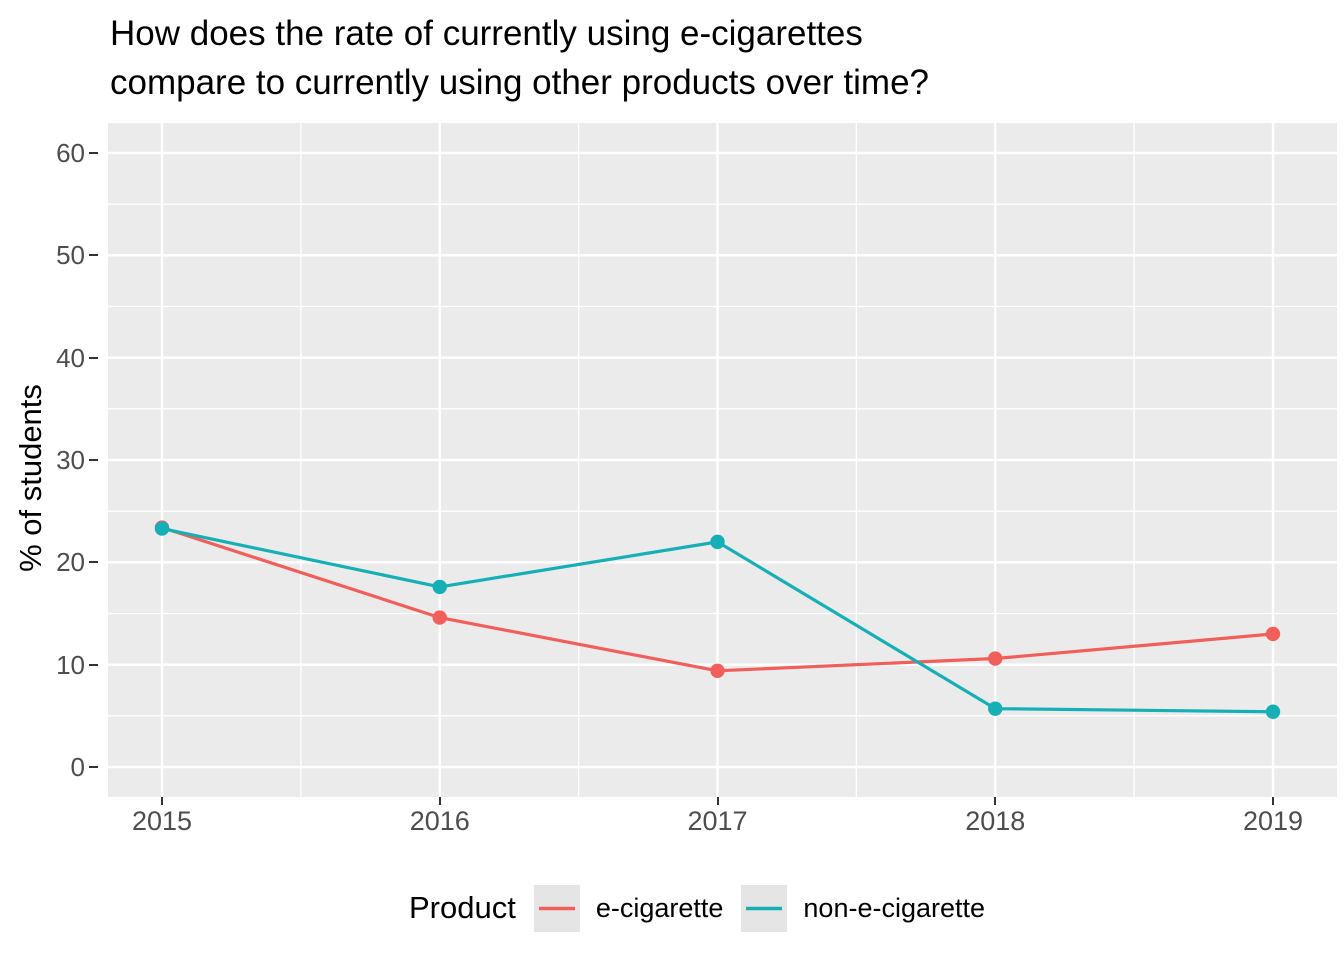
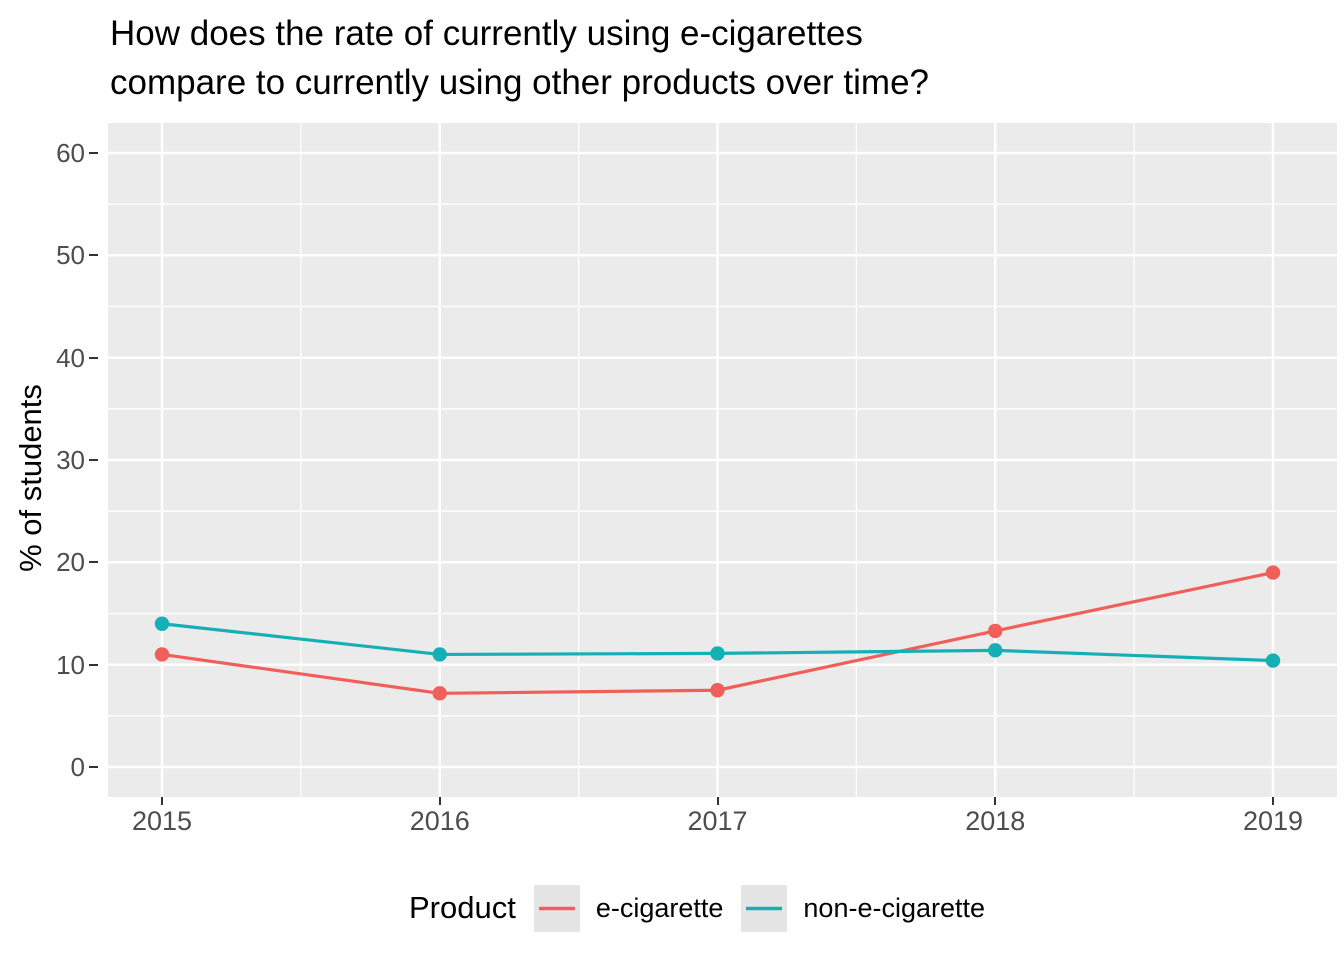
e-cigarette/2015: 23.4 -> 11.0
non-e-cigarette/2015: 23.3 -> 14.0
e-cigarette/2016: 14.6 -> 7.2
non-e-cigarette/2016: 17.6 -> 11.0
e-cigarette/2017: 9.4 -> 7.5
non-e-cigarette/2017: 22.0 -> 11.1
e-cigarette/2018: 10.6 -> 13.3
non-e-cigarette/2018: 5.7 -> 11.4
e-cigarette/2019: 13.0 -> 19.0
non-e-cigarette/2019: 5.4 -> 10.4
